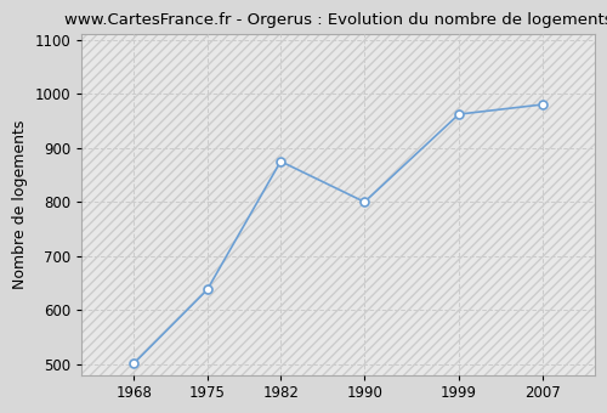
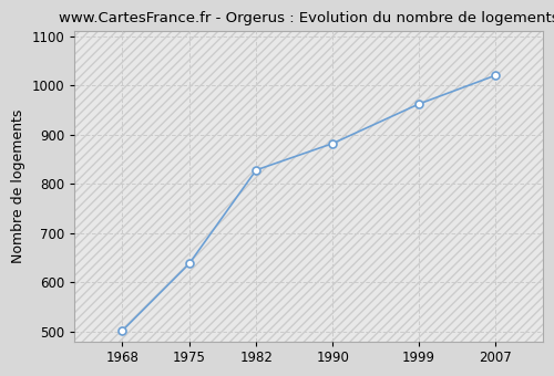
1982: 875 -> 828
1990: 800 -> 882
2007: 980 -> 1020
